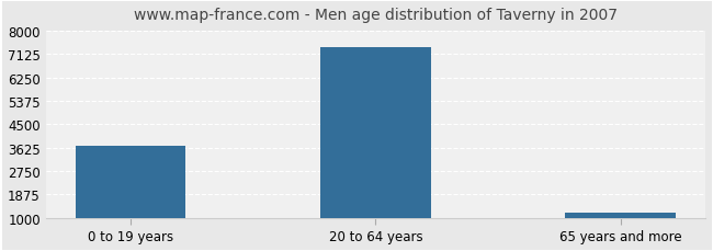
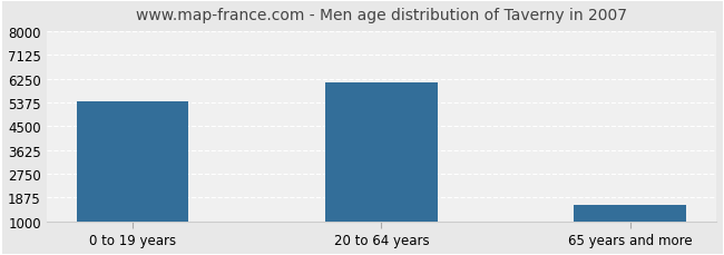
0 to 19 years: 3700 -> 5400
20 to 64 years: 7400 -> 6100
65 years and more: 1200 -> 1600
